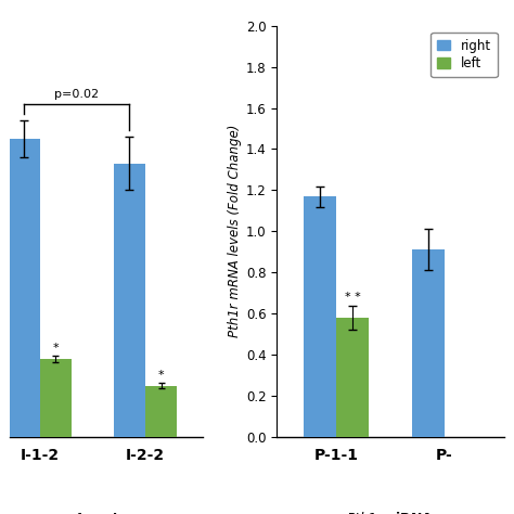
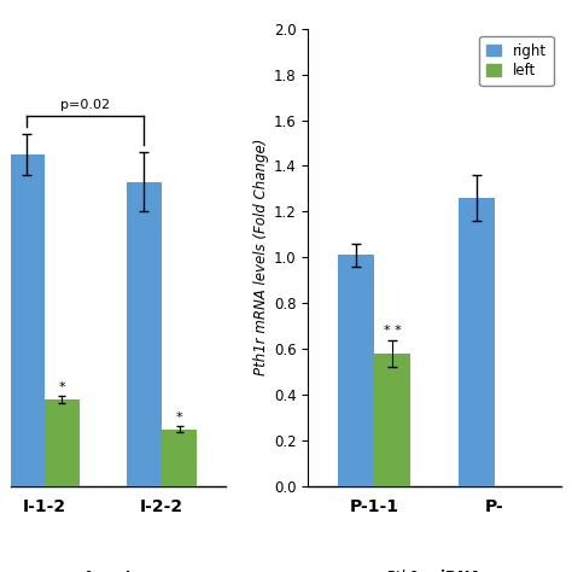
right/P-1-1: 1.17 -> 1.01
right/P-: 0.91 -> 1.26
